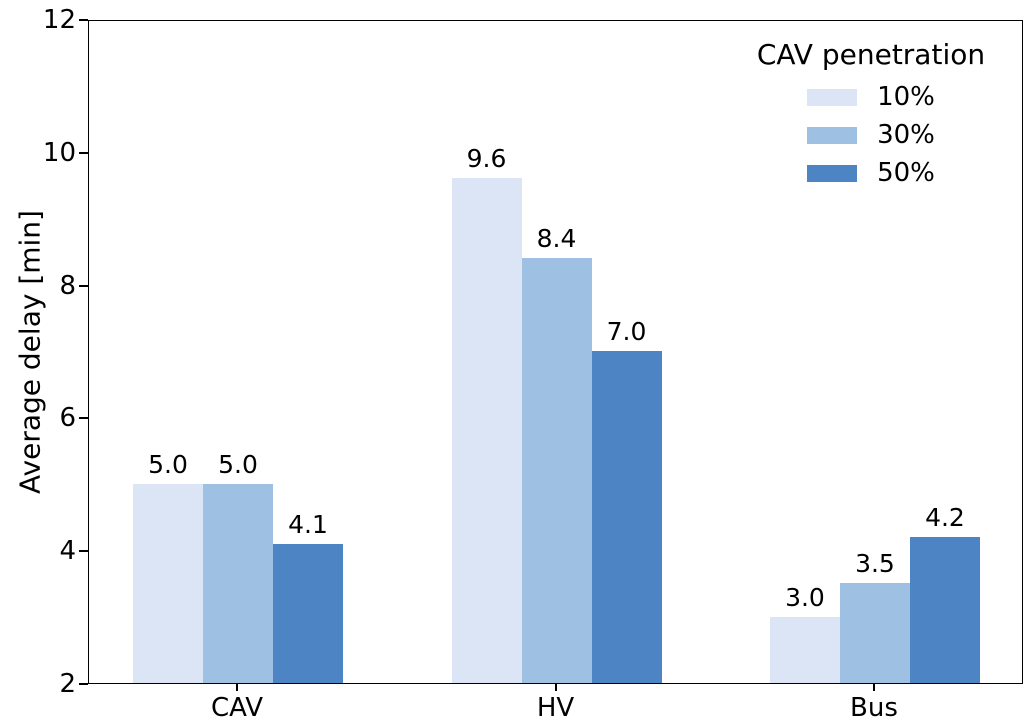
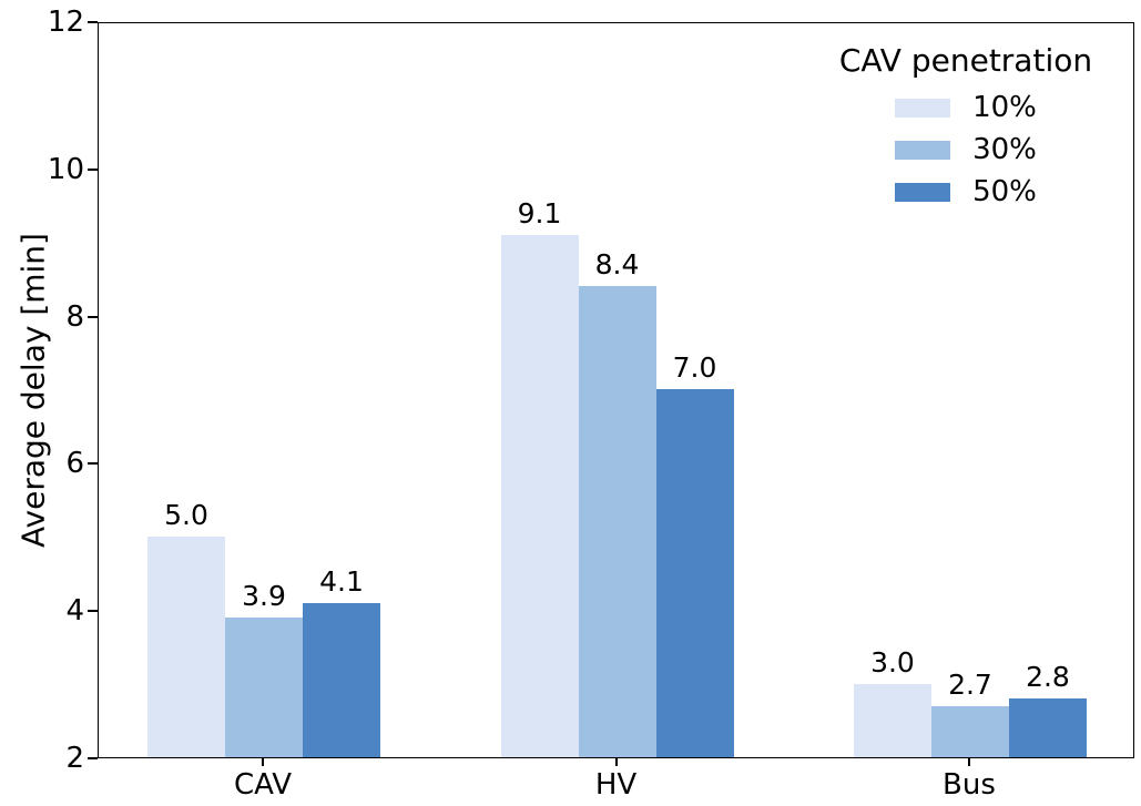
30%/CAV: 5.0 -> 3.9
10%/HV: 9.6 -> 9.1
30%/Bus: 3.5 -> 2.7
50%/Bus: 4.2 -> 2.8
